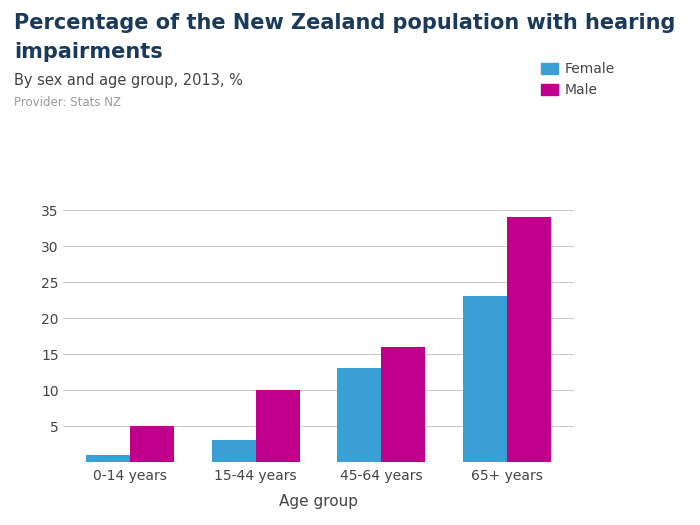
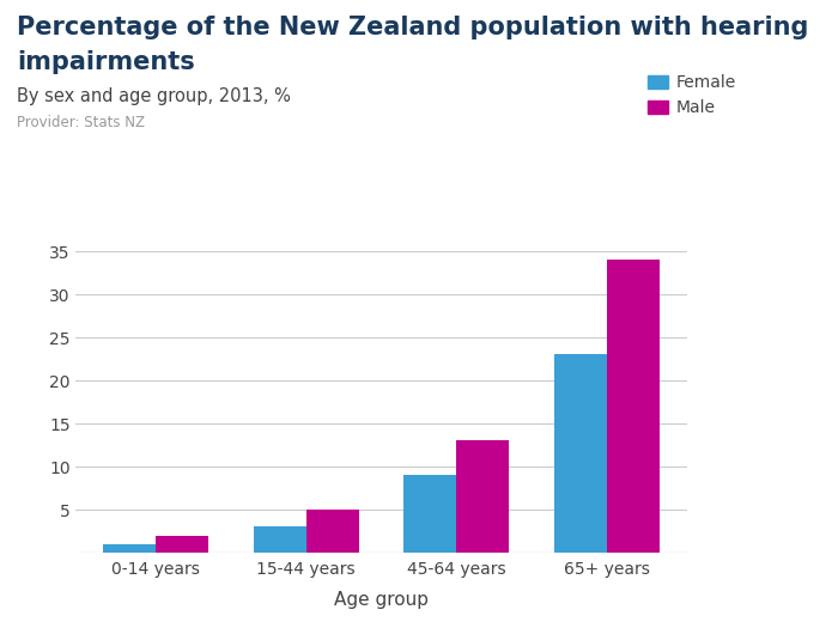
Male/0-14 years: 5 -> 2
Male/15-44 years: 10 -> 5
Female/45-64 years: 13 -> 9
Male/45-64 years: 16 -> 13
